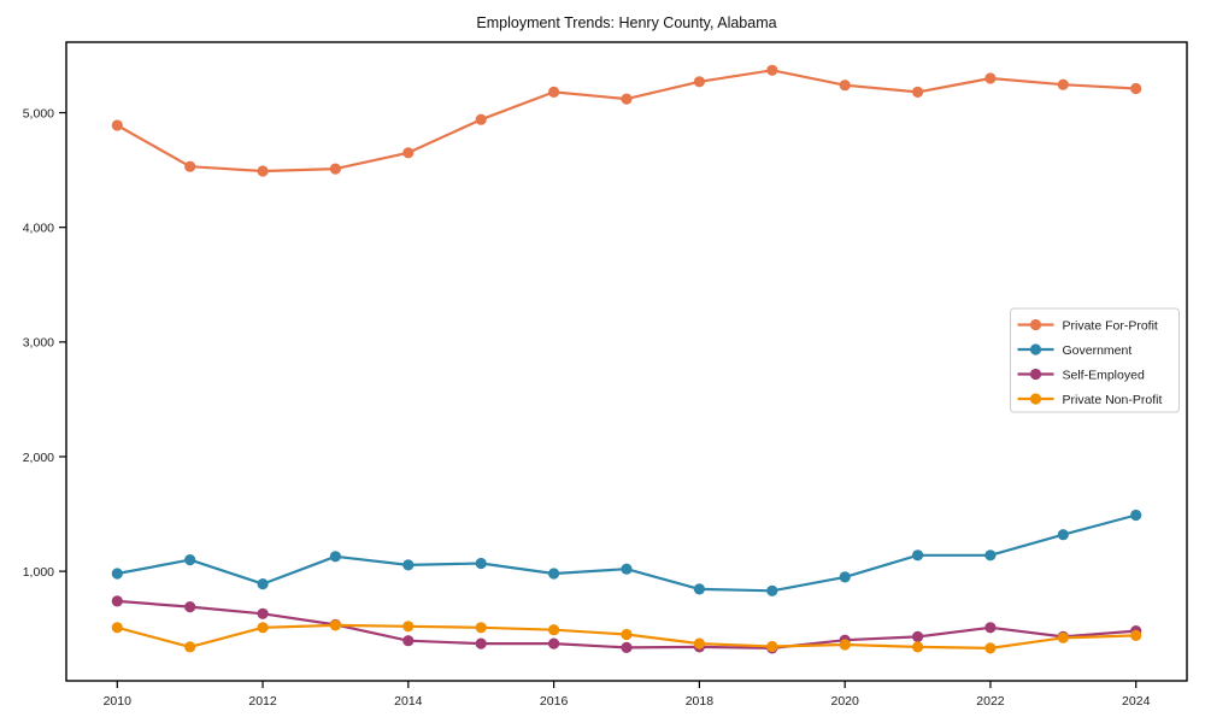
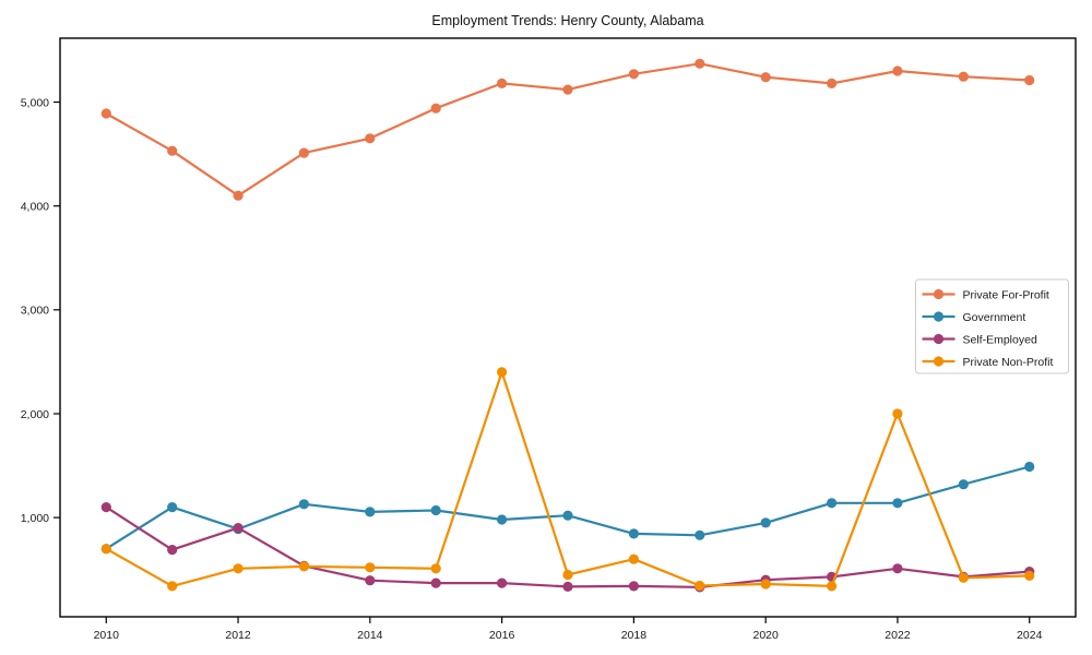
Government/2010: 1000 -> 700
Self-Employed/2010: 700 -> 1100
Private Non-Profit/2010: 500 -> 700
Private For-Profit/2012: 4500 -> 4100
Self-Employed/2012: 600 -> 900
Private Non-Profit/2016: 500 -> 2400
Private Non-Profit/2018: 400 -> 600
Private Non-Profit/2022: 300 -> 2000
